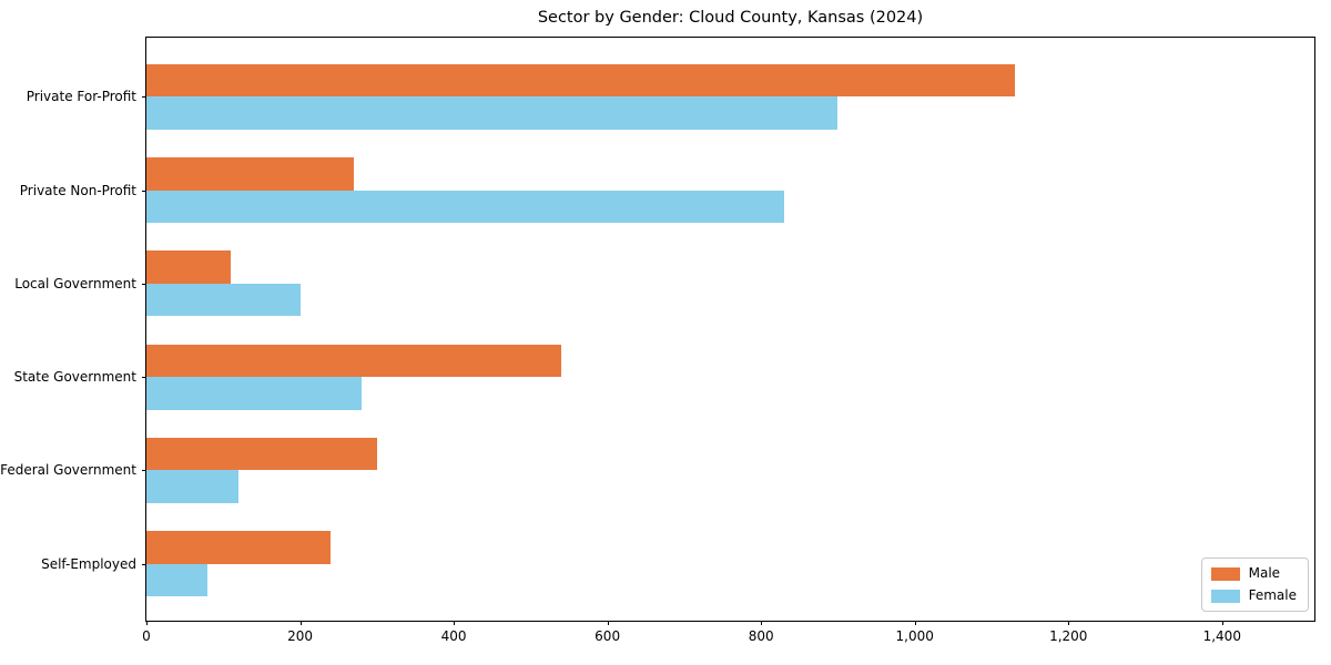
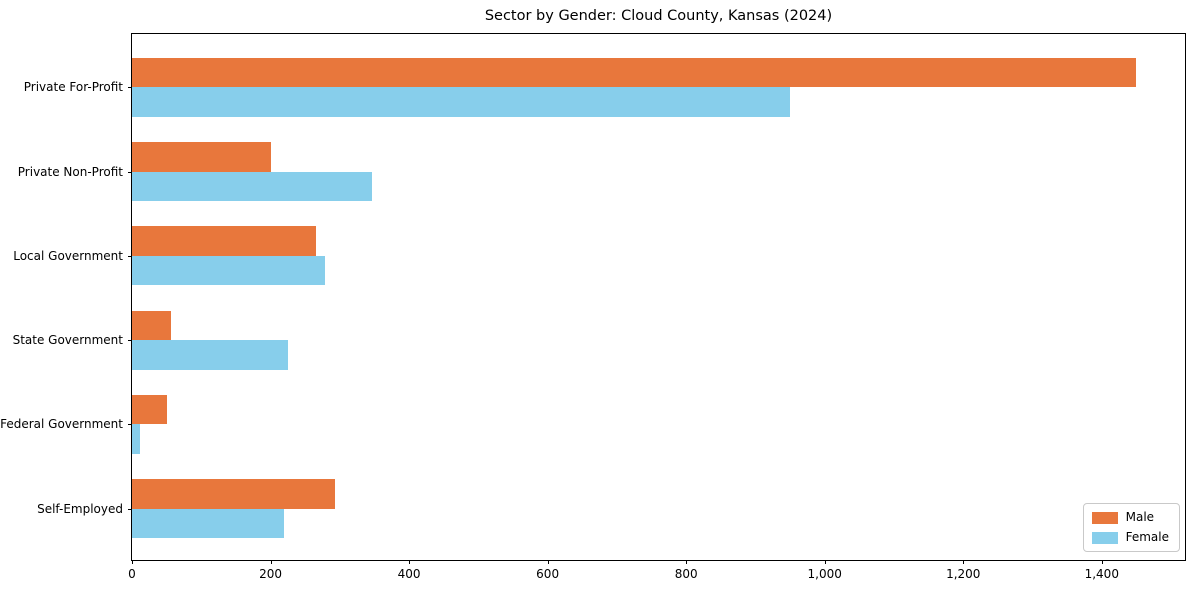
Male/Private For-Profit: 1130 -> 1450
Female/Private For-Profit: 900 -> 950
Male/Private Non-Profit: 270 -> 200
Female/Private Non-Profit: 830 -> 350
Male/Local Government: 110 -> 260
Female/Local Government: 200 -> 280
Male/State Government: 540 -> 60
Female/State Government: 280 -> 220
Male/Federal Government: 300 -> 50
Female/Federal Government: 120 -> 10
Male/Self-Employed: 240 -> 290
Female/Self-Employed: 80 -> 220
